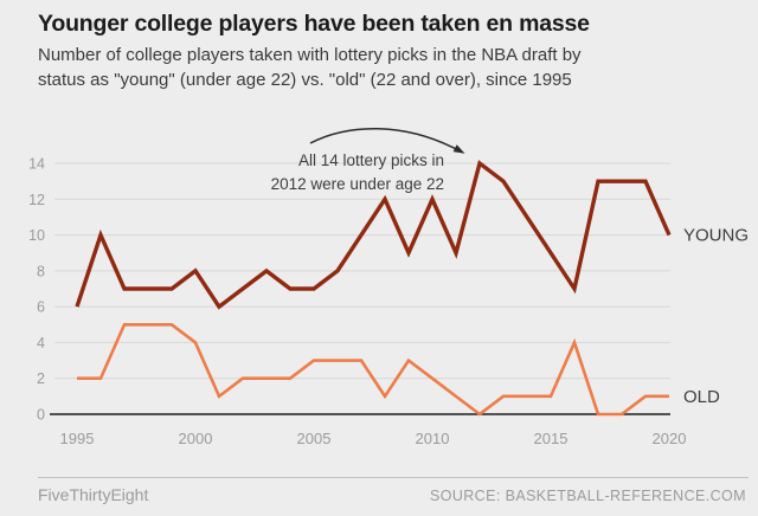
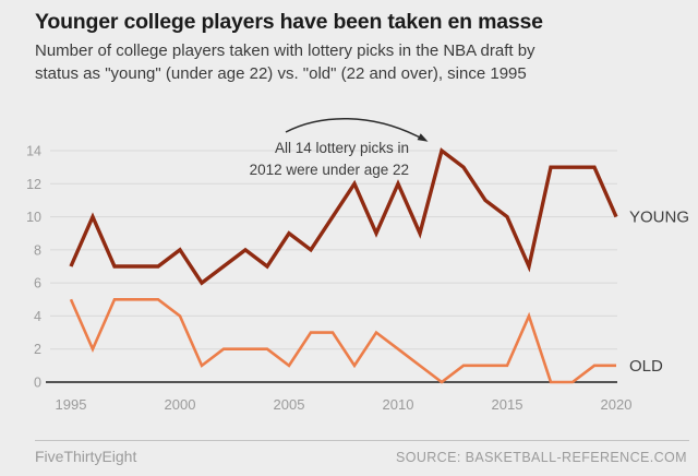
YOUNG/1995: 6 -> 7
OLD/1995: 2 -> 5
YOUNG/2005: 7 -> 9
OLD/2005: 3 -> 1
YOUNG/2015: 9 -> 10
